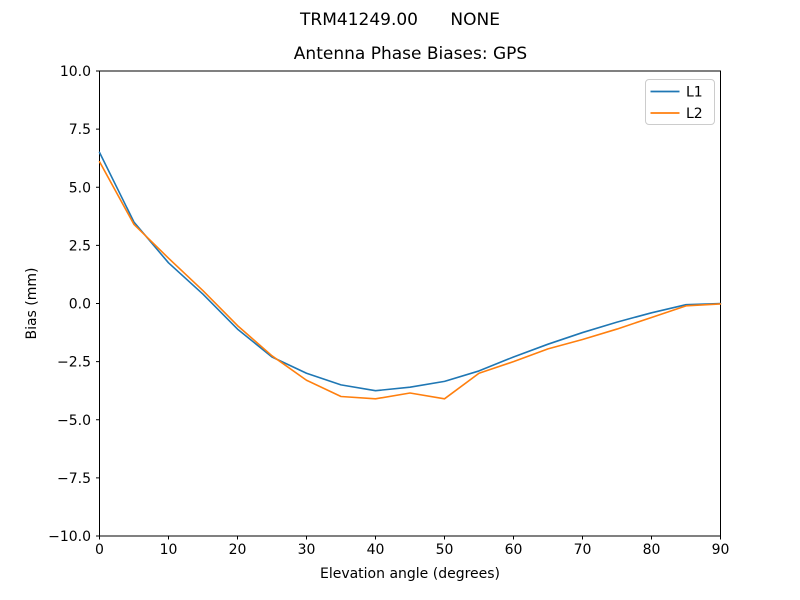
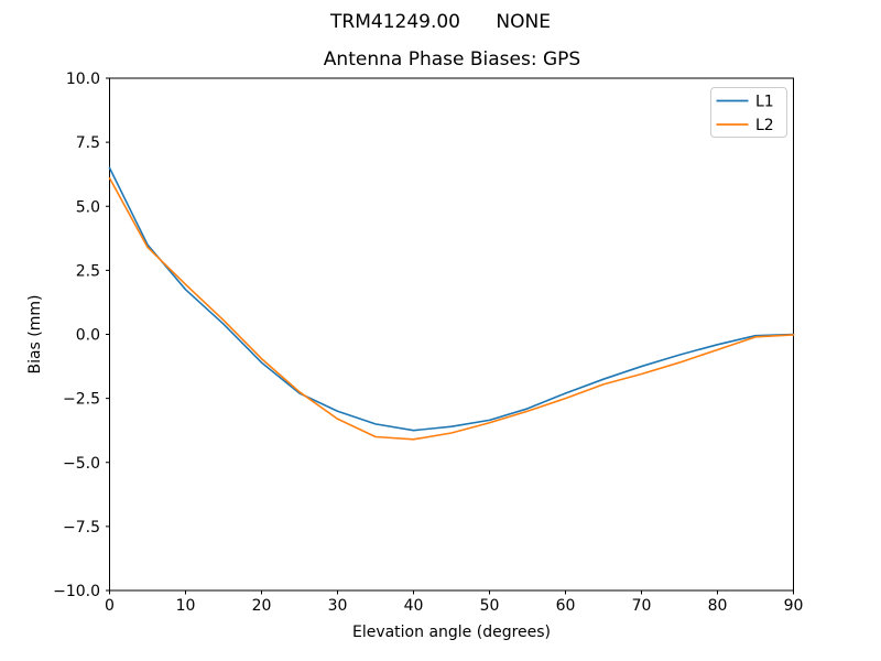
L2/50: -4.1 -> -3.5
